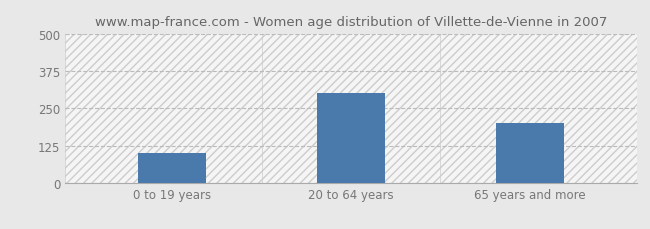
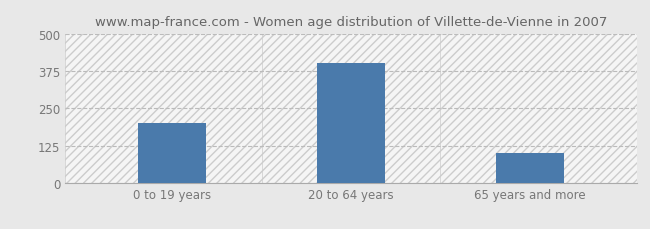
0 to 19 years: 100 -> 200
20 to 64 years: 300 -> 400
65 years and more: 200 -> 100
